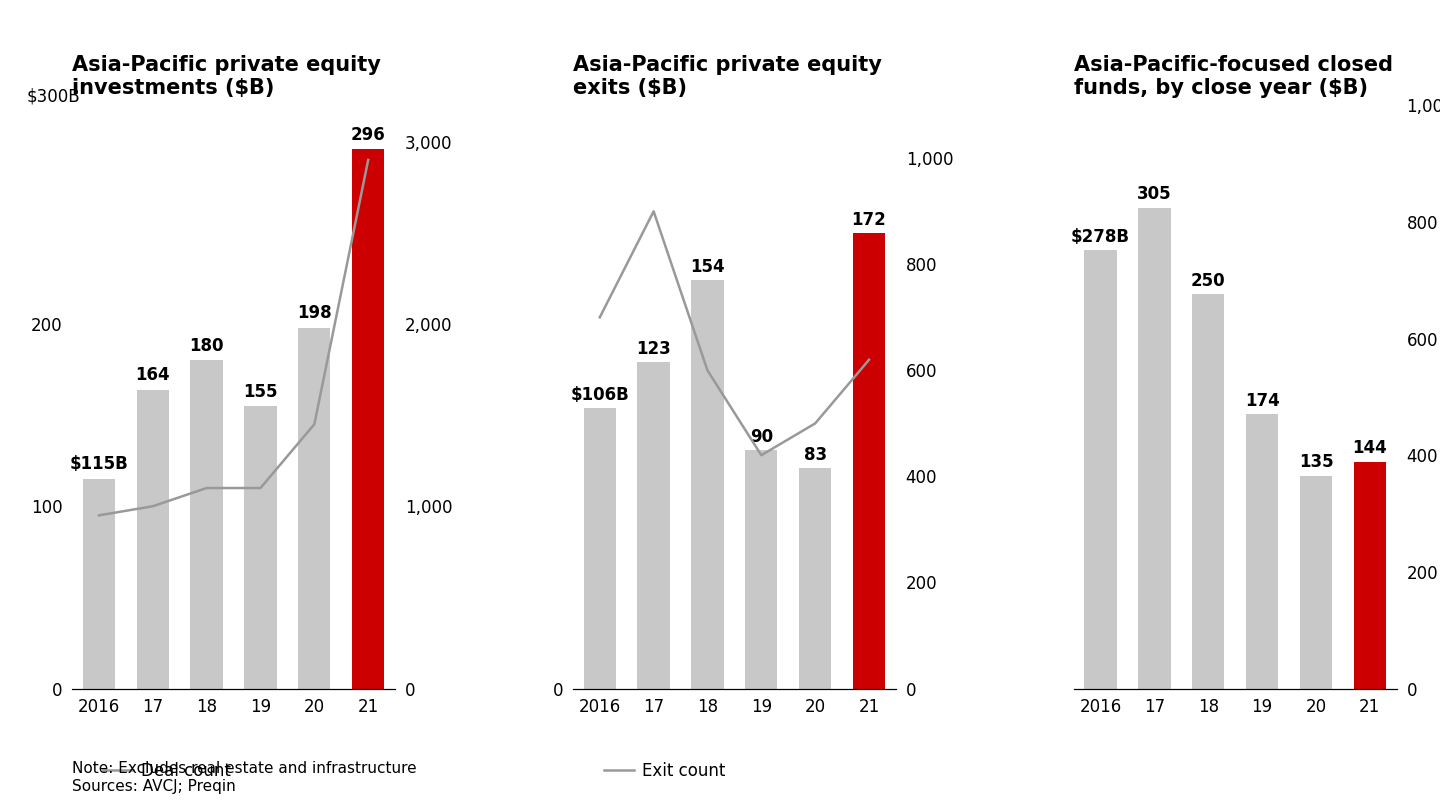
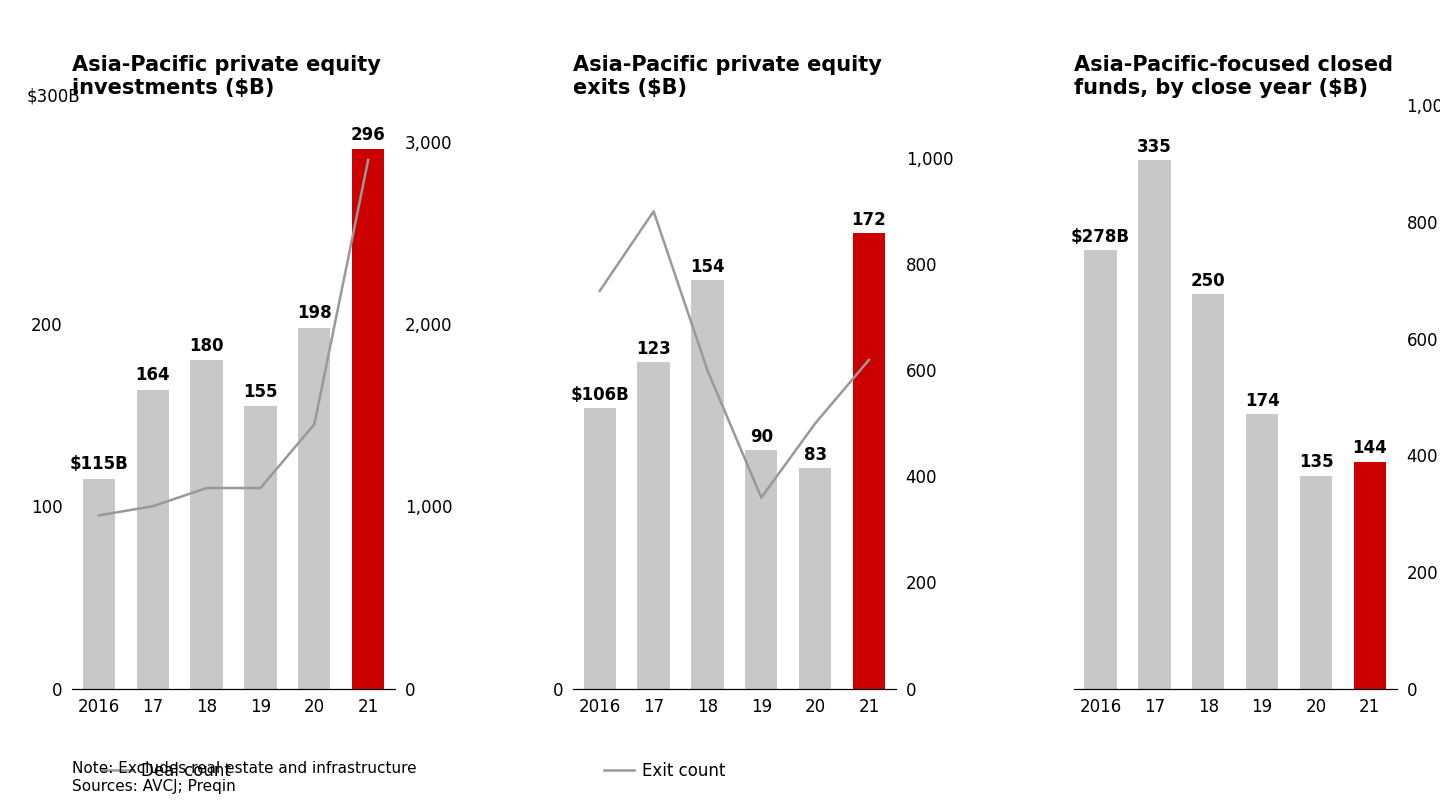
Asia-Pacific private equity exits ($B)/Exit count/2016: 700 -> 750
Asia-Pacific private equity exits ($B)/Exit count/19: 440 -> 360
Asia-Pacific-focused closed funds, by close year ($B)/17: 305 -> 335
